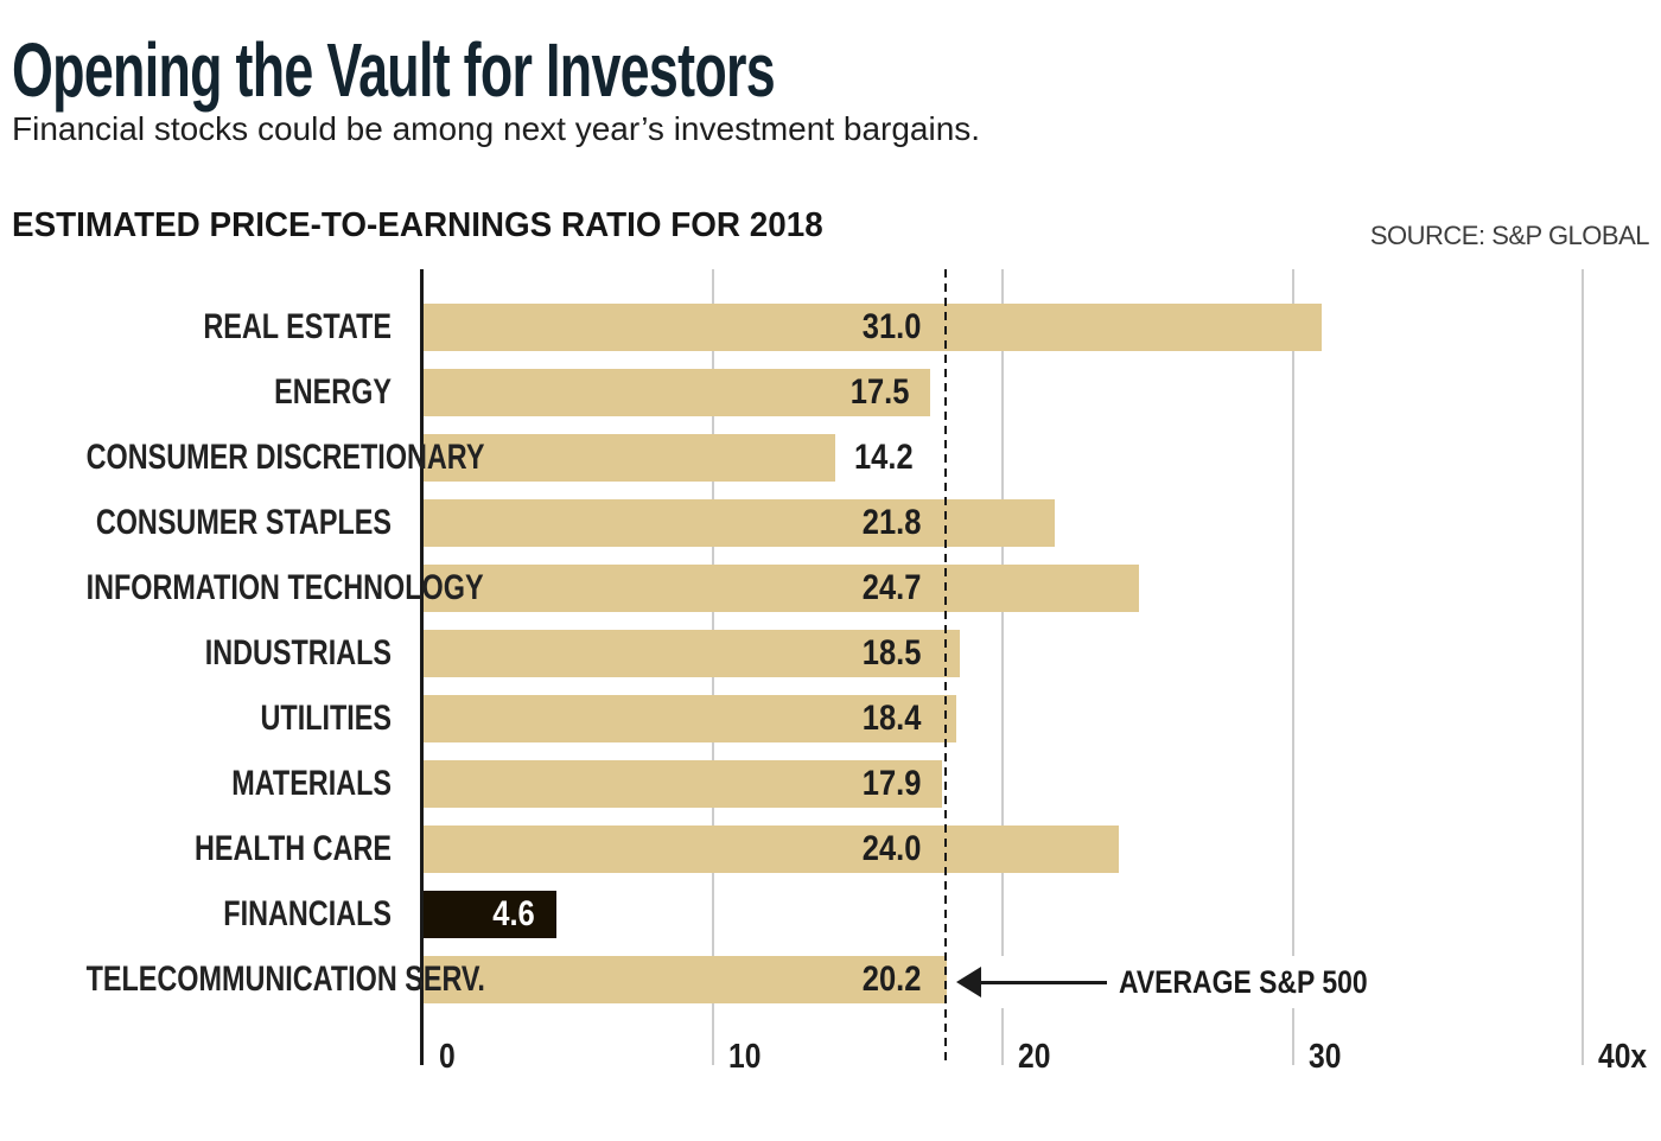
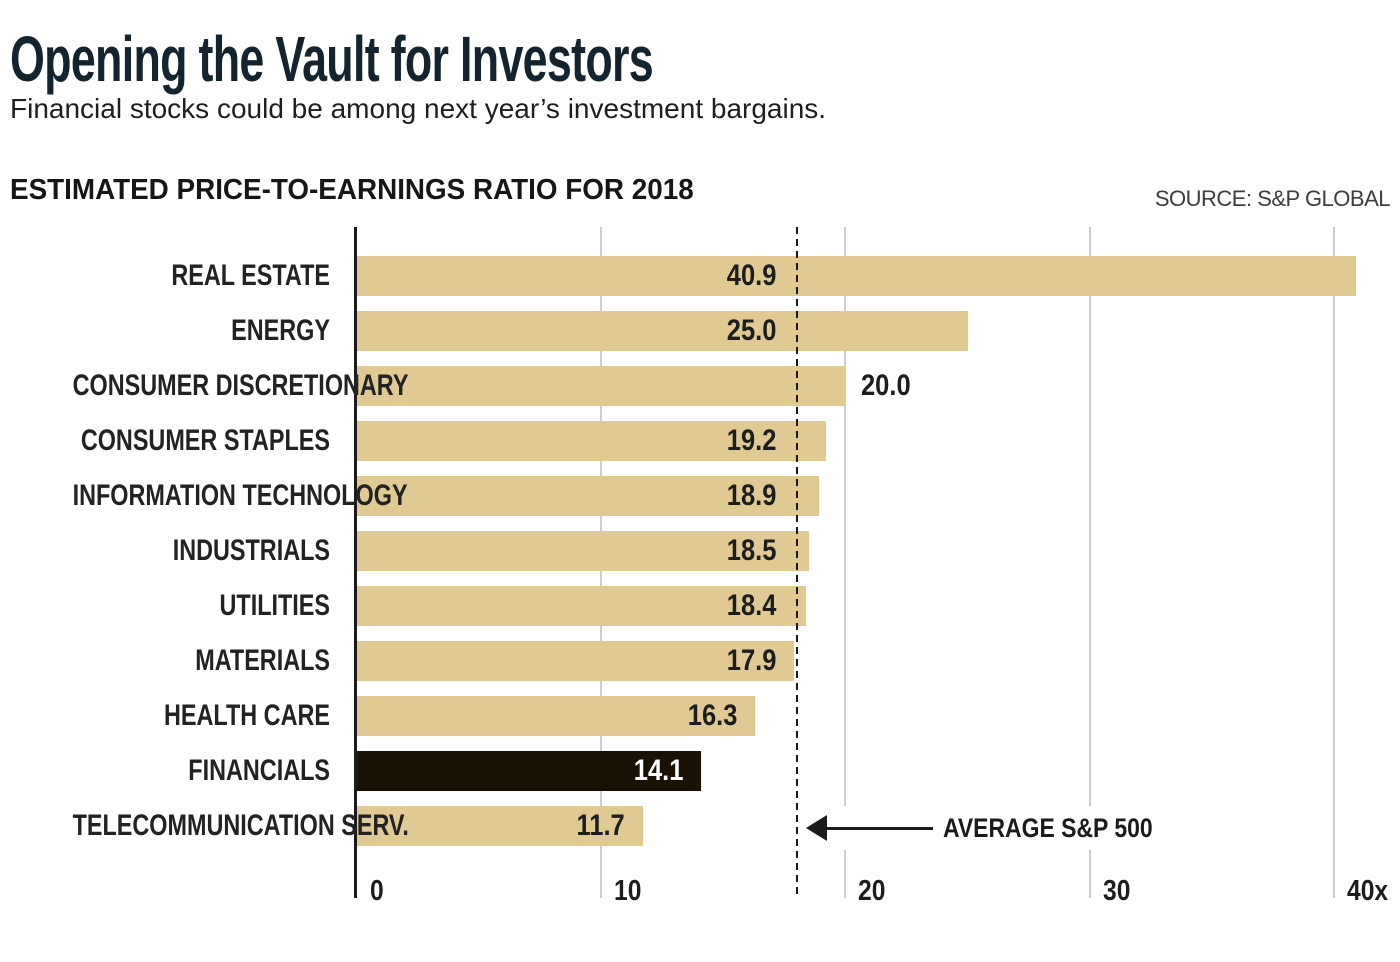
REAL ESTATE: 31.0 -> 40.9
ENERGY: 17.5 -> 25.0
CONSUMER DISCRETIONARY: 14.2 -> 20.0
CONSUMER STAPLES: 21.8 -> 19.2
INFORMATION TECHNOLOGY: 24.7 -> 18.9
HEALTH CARE: 24.0 -> 16.3
FINANCIALS: 4.6 -> 14.1
TELECOMMUNICATION SERV.: 20.2 -> 11.7
